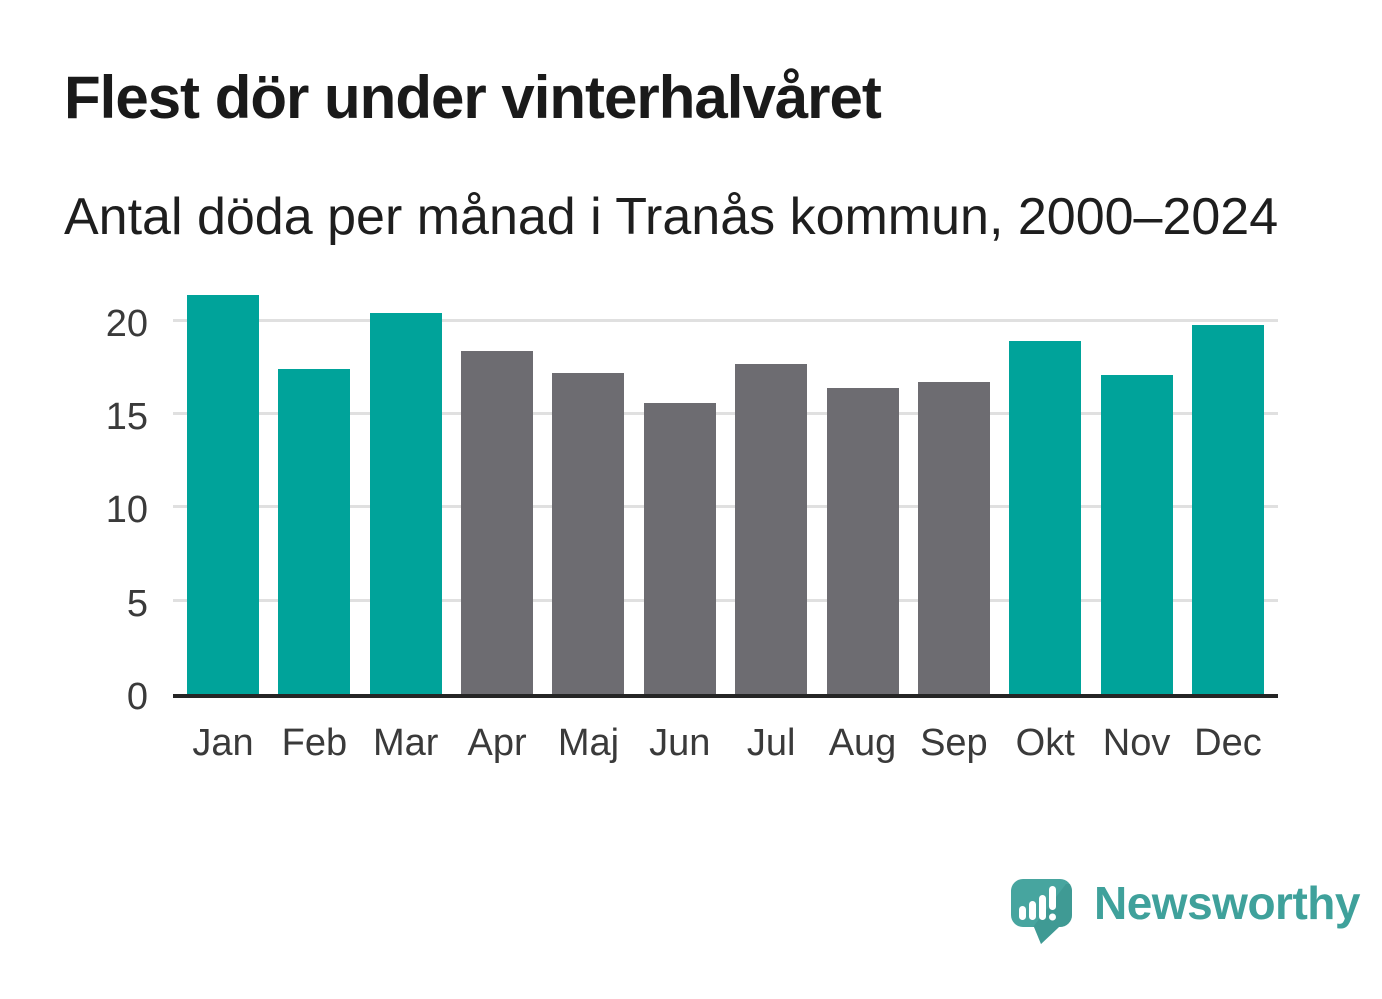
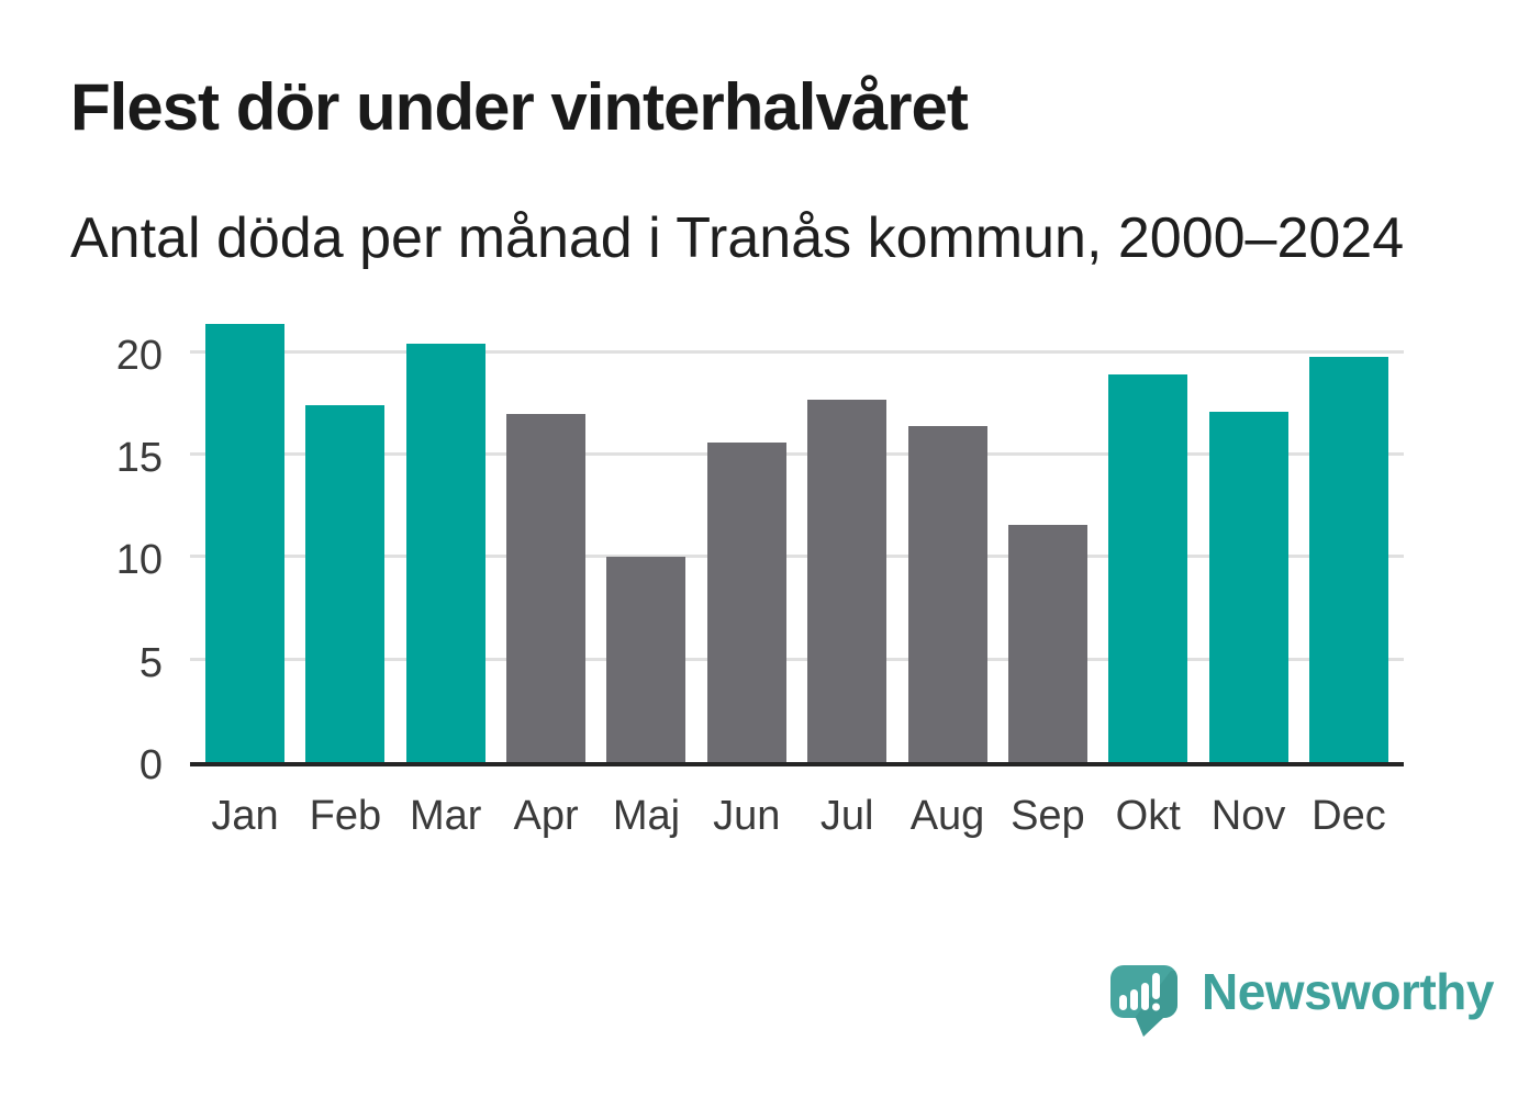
Apr: 18.4 -> 17.0
Maj: 17.2 -> 10.0
Sep: 16.7 -> 11.6
